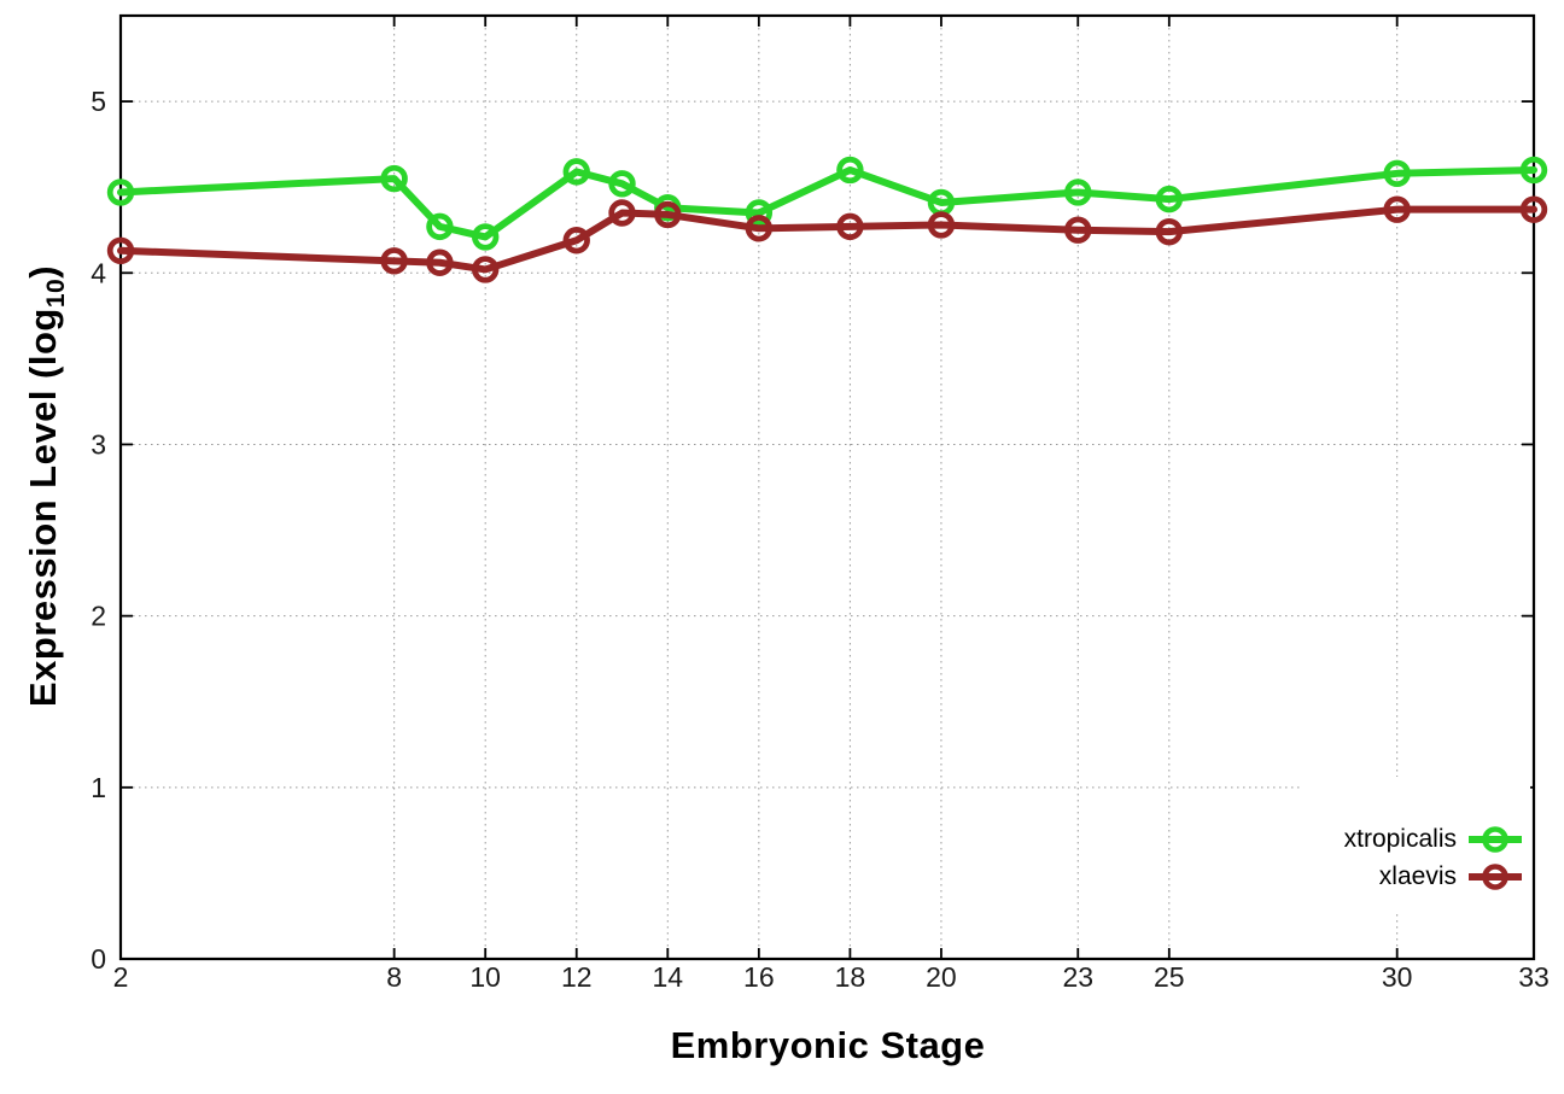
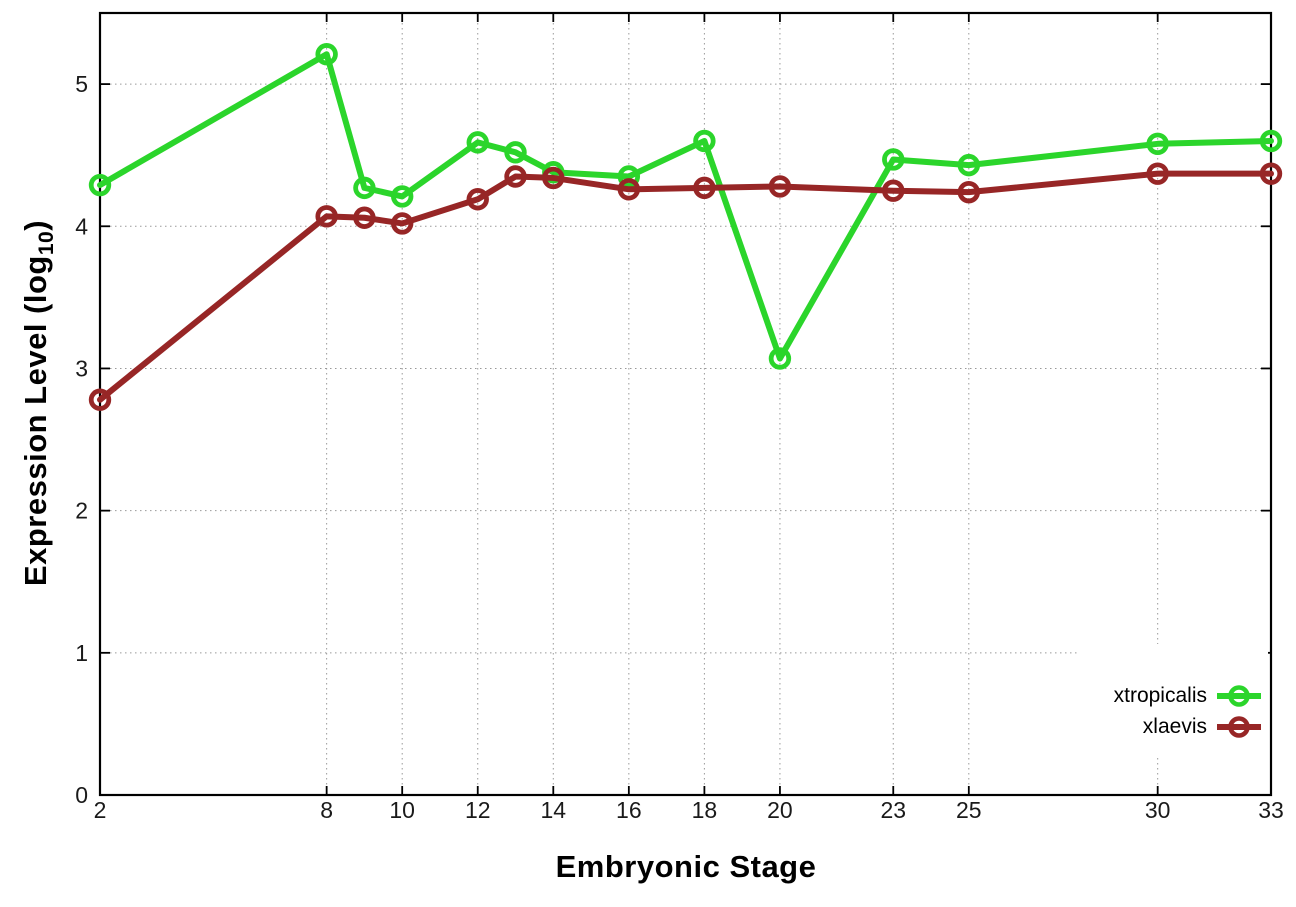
xtropicalis/2: 4.47 -> 4.29
xlaevis/2: 4.13 -> 2.78
xtropicalis/8: 4.55 -> 5.21
xtropicalis/20: 4.41 -> 3.07
